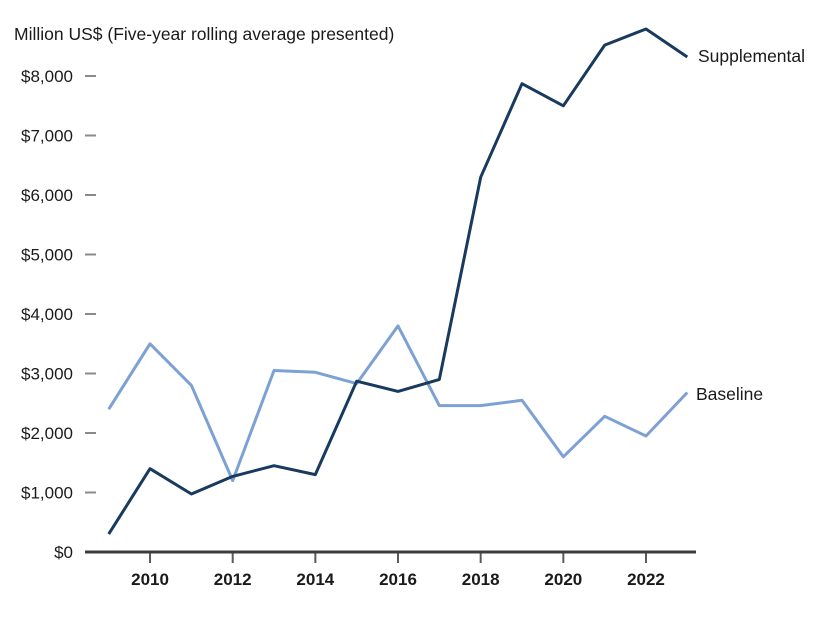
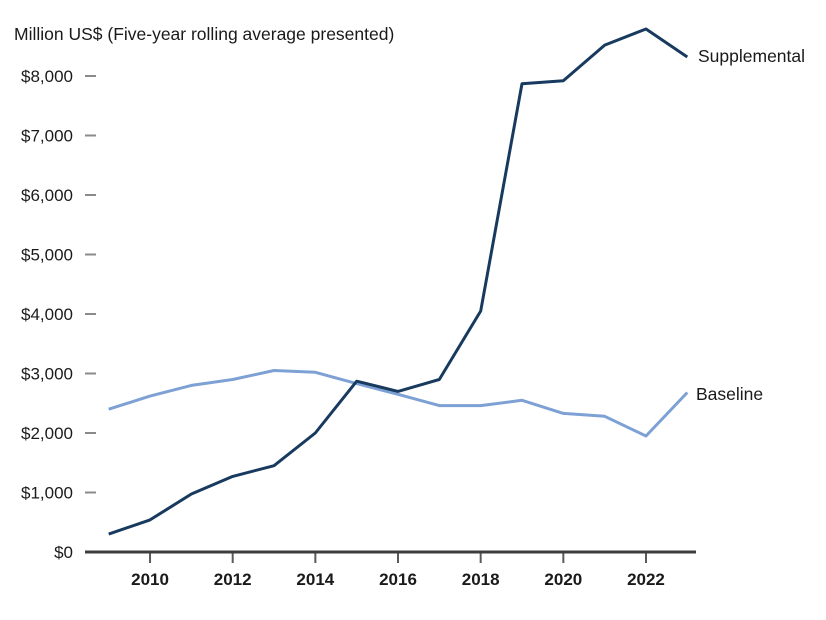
Baseline/2010: $3500 -> $2600
Supplemental/2010: $1400 -> $500
Baseline/2012: $1200 -> $2900
Supplemental/2014: $1300 -> $2000
Baseline/2016: $3800 -> $2600
Supplemental/2018: $6300 -> $4000
Baseline/2020: $1600 -> $2300
Supplemental/2020: $7500 -> $7900
